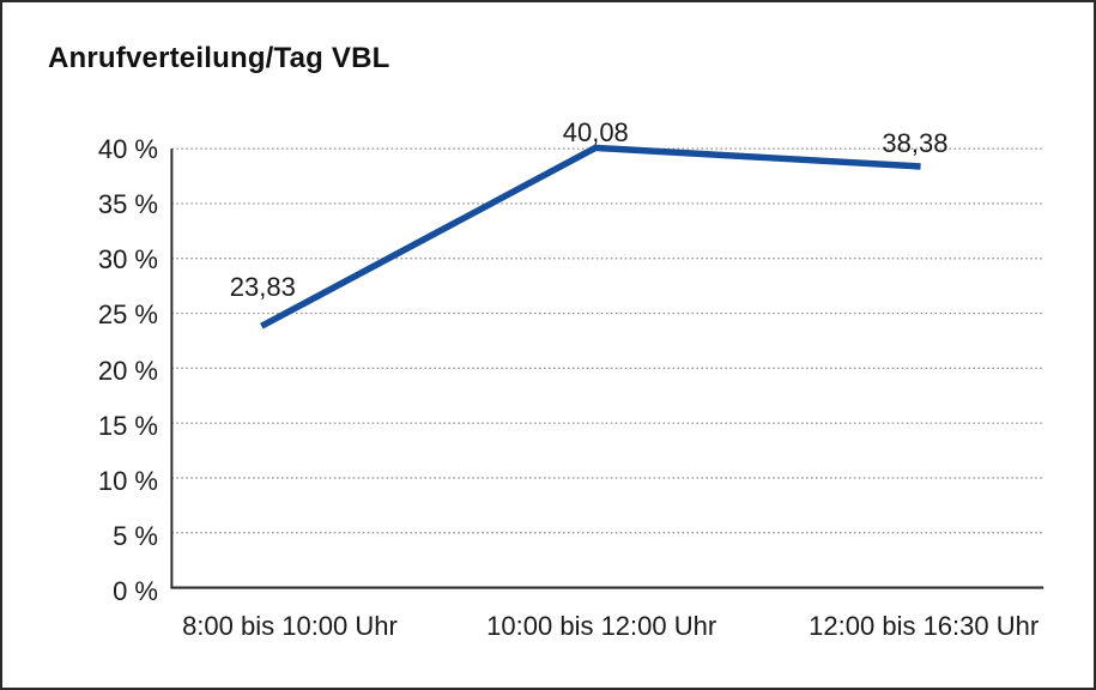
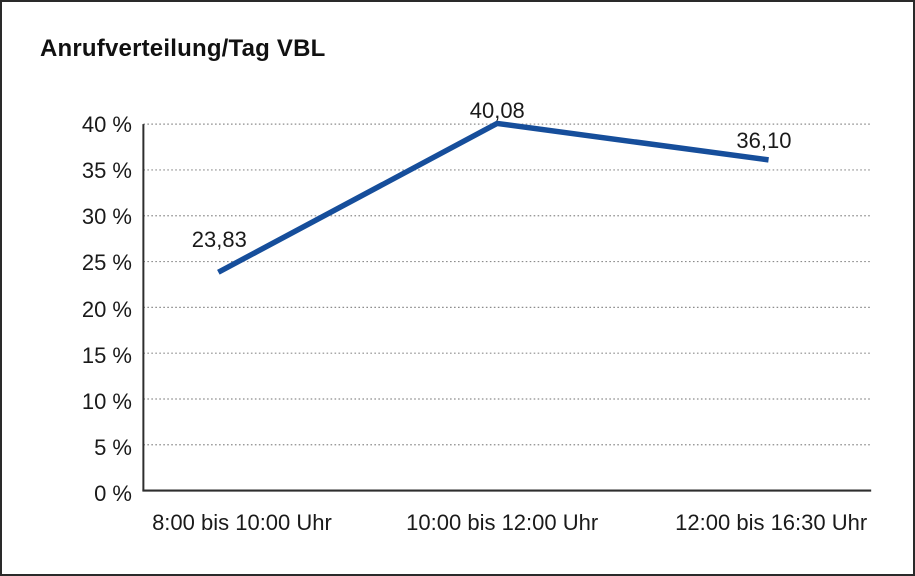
12:00 bis 16:30 Uhr: 38,38 -> 36,10
